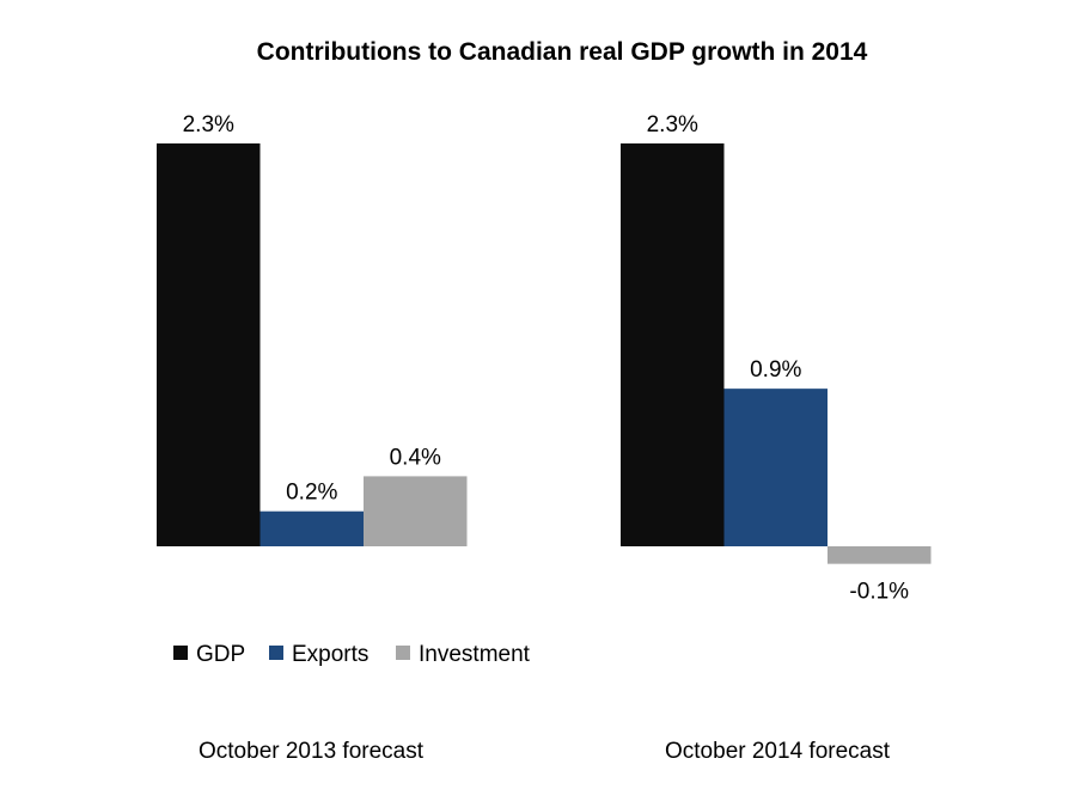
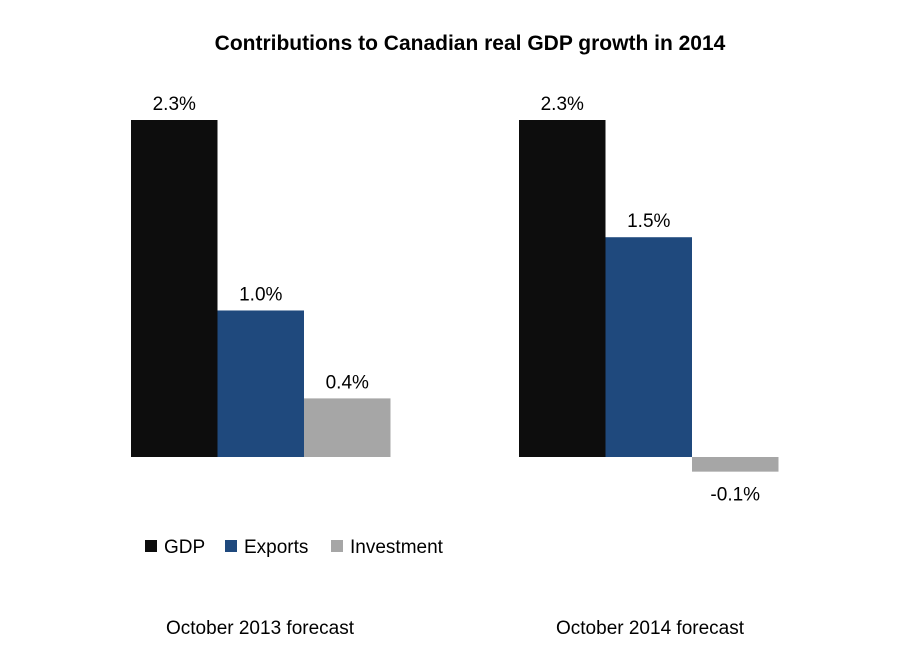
Exports/October 2013 forecast: 0.2% -> 1.0%
Exports/October 2014 forecast: 0.9% -> 1.5%
